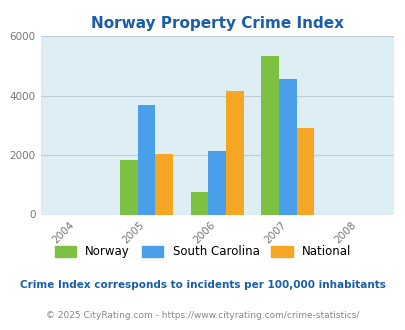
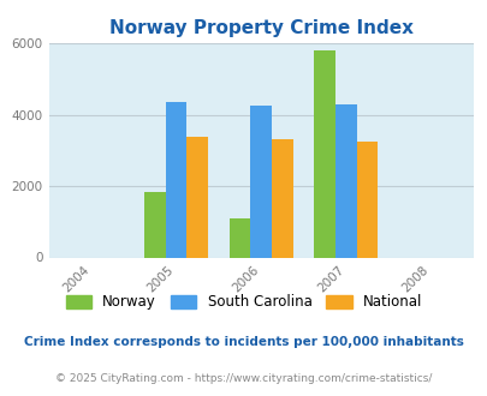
South Carolina/2005: 3700 -> 4350
National/2005: 2050 -> 3400
Norway/2006: 750 -> 1100
South Carolina/2006: 2150 -> 4250
National/2006: 4150 -> 3300
Norway/2007: 5350 -> 5800
South Carolina/2007: 4550 -> 4300
National/2007: 2900 -> 3250
